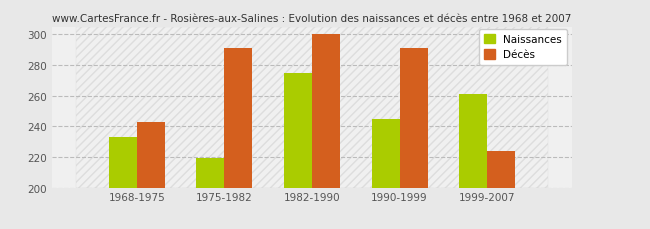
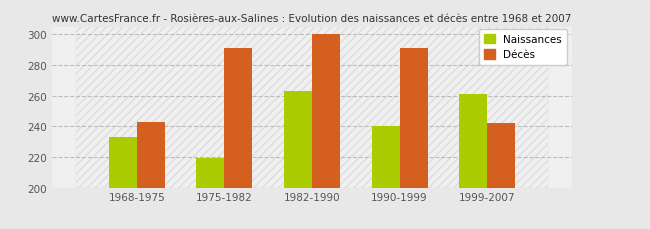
Naissances/1982-1990: 275 -> 263
Naissances/1990-1999: 245 -> 240
Décès/1999-2007: 224 -> 242
